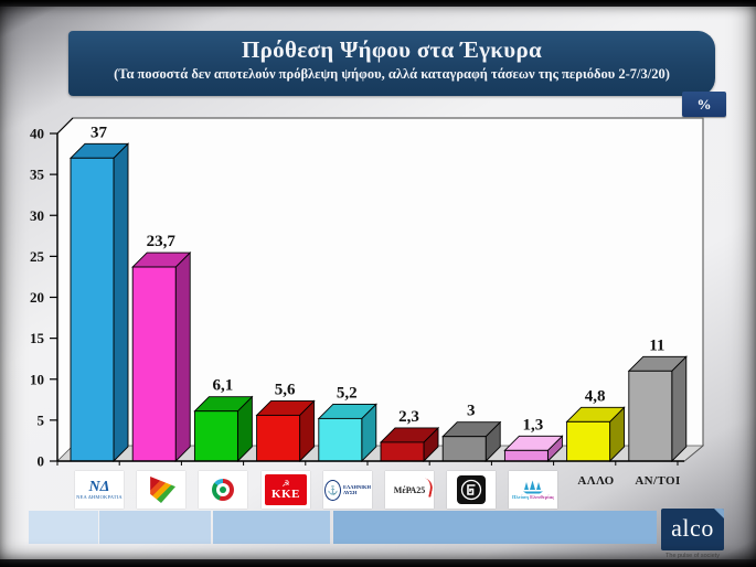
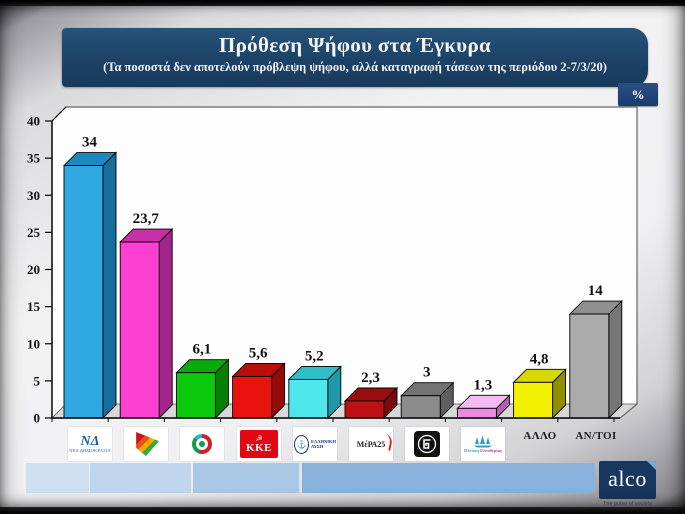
ΝΕΑ ΔΗΜΟΚΡΑΤΙΑ: 37 -> 34
ΑΝ/ΤΟΙ: 11 -> 14
